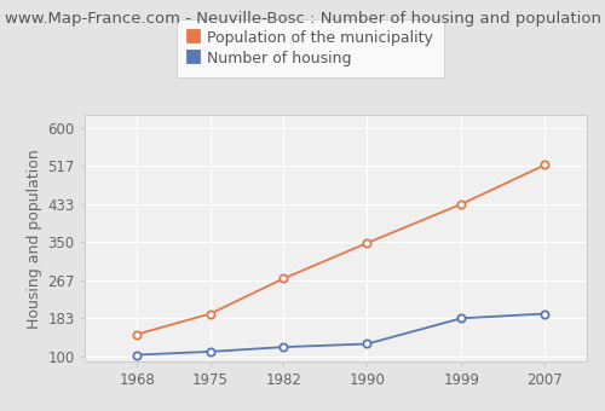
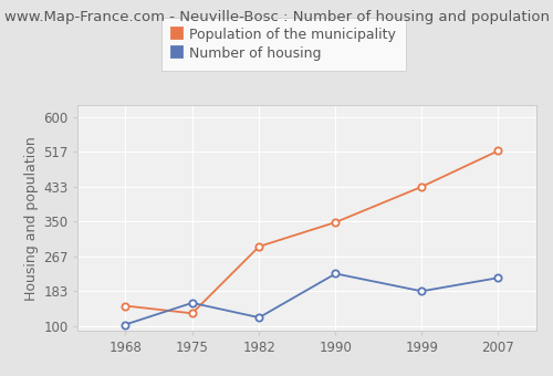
Number of housing/1975: 110 -> 155
Population of the municipality/1975: 193 -> 130
Population of the municipality/1982: 270 -> 290
Number of housing/1990: 127 -> 225
Number of housing/2007: 193 -> 215
